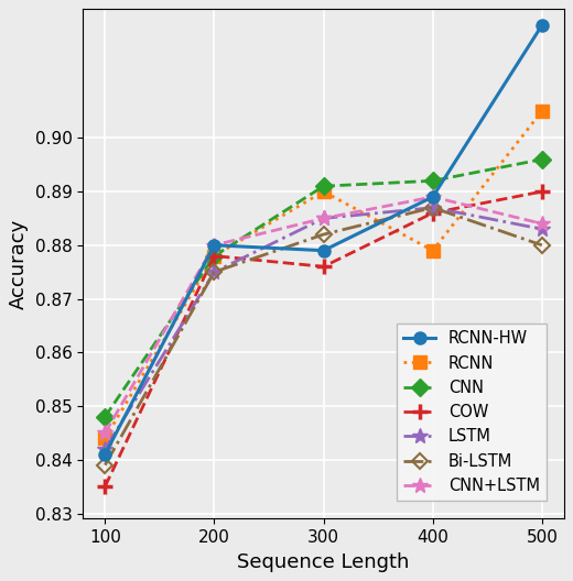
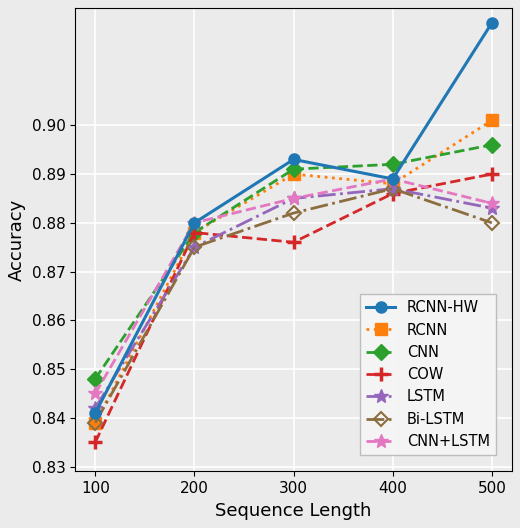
RCNN/100: 0.844 -> 0.839
RCNN-HW/300: 0.879 -> 0.893
RCNN/400: 0.879 -> 0.888
RCNN/500: 0.905 -> 0.901
